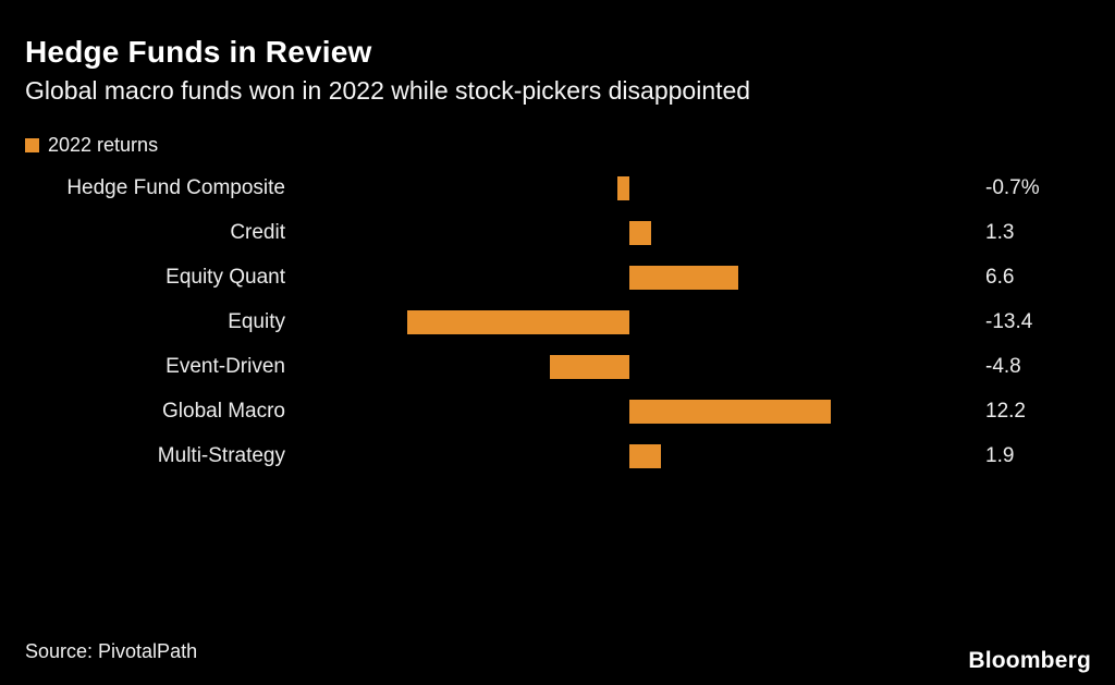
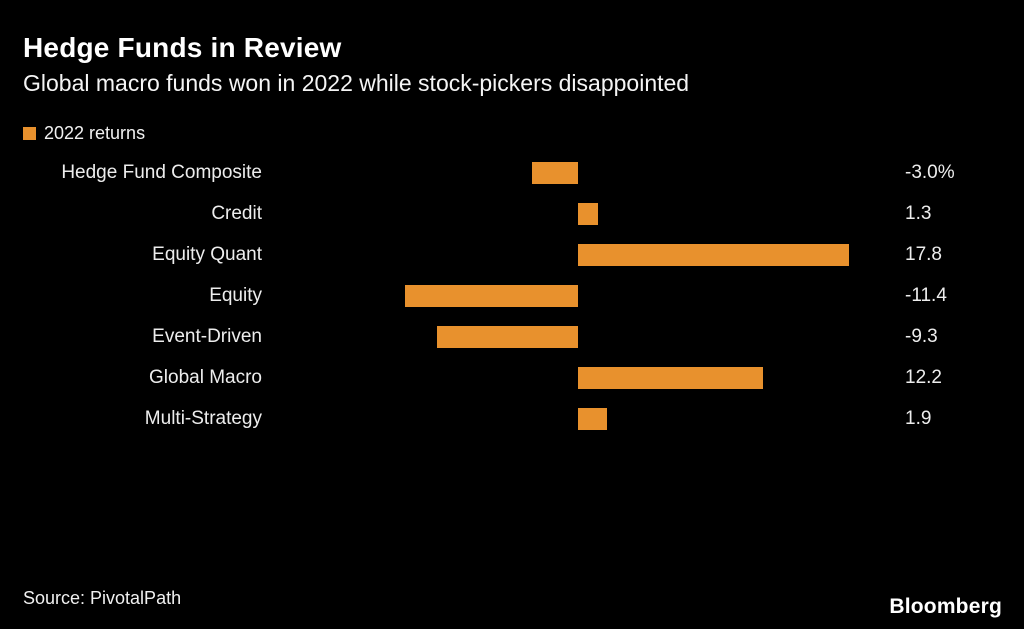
Hedge Fund Composite: -0.7% -> -3.0%
Equity Quant: 6.6 -> 17.8
Equity: -13.4 -> -11.4
Event-Driven: -4.8 -> -9.3
